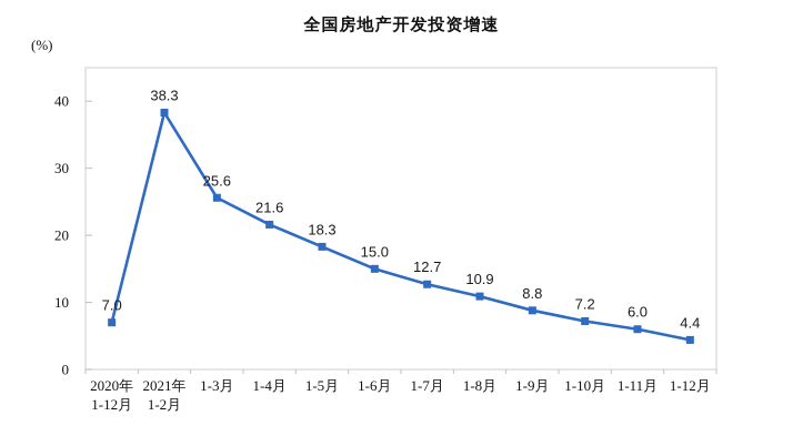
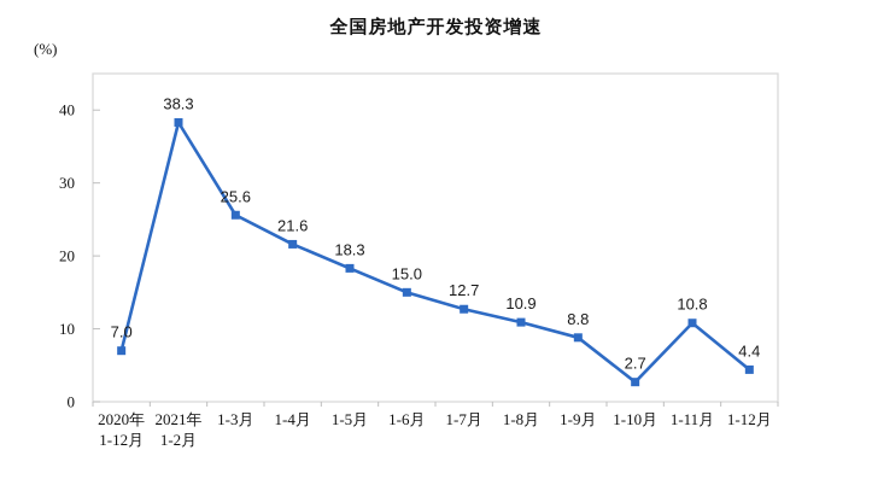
1-10月: 7.2 -> 2.7
1-11月: 6.0 -> 10.8
